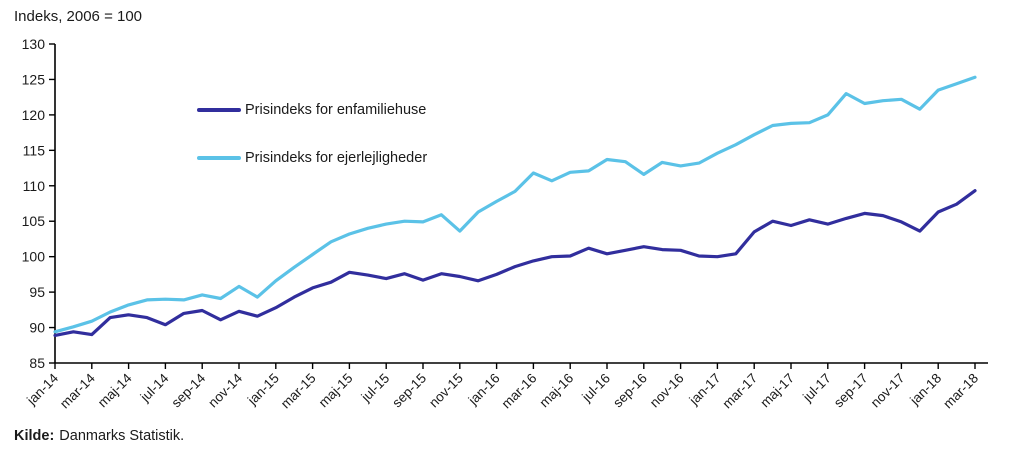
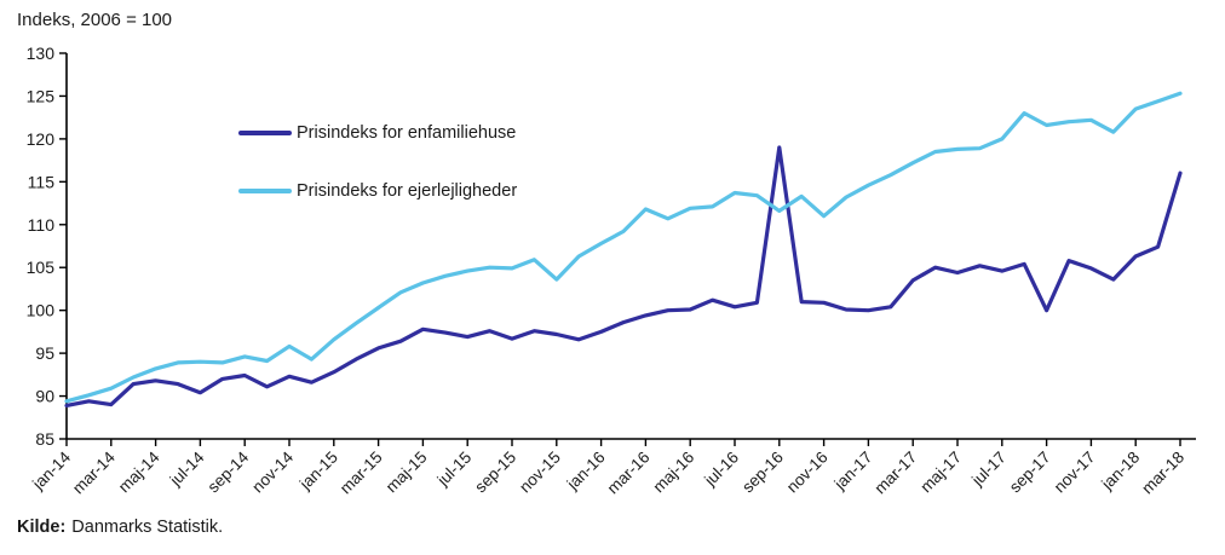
Prisindeks for enfamiliehuse/sep-16: 101 -> 119
Prisindeks for ejerlejligheder/nov-16: 113 -> 111
Prisindeks for enfamiliehuse/sep-17: 106 -> 100
Prisindeks for enfamiliehuse/mar-18: 109 -> 116
